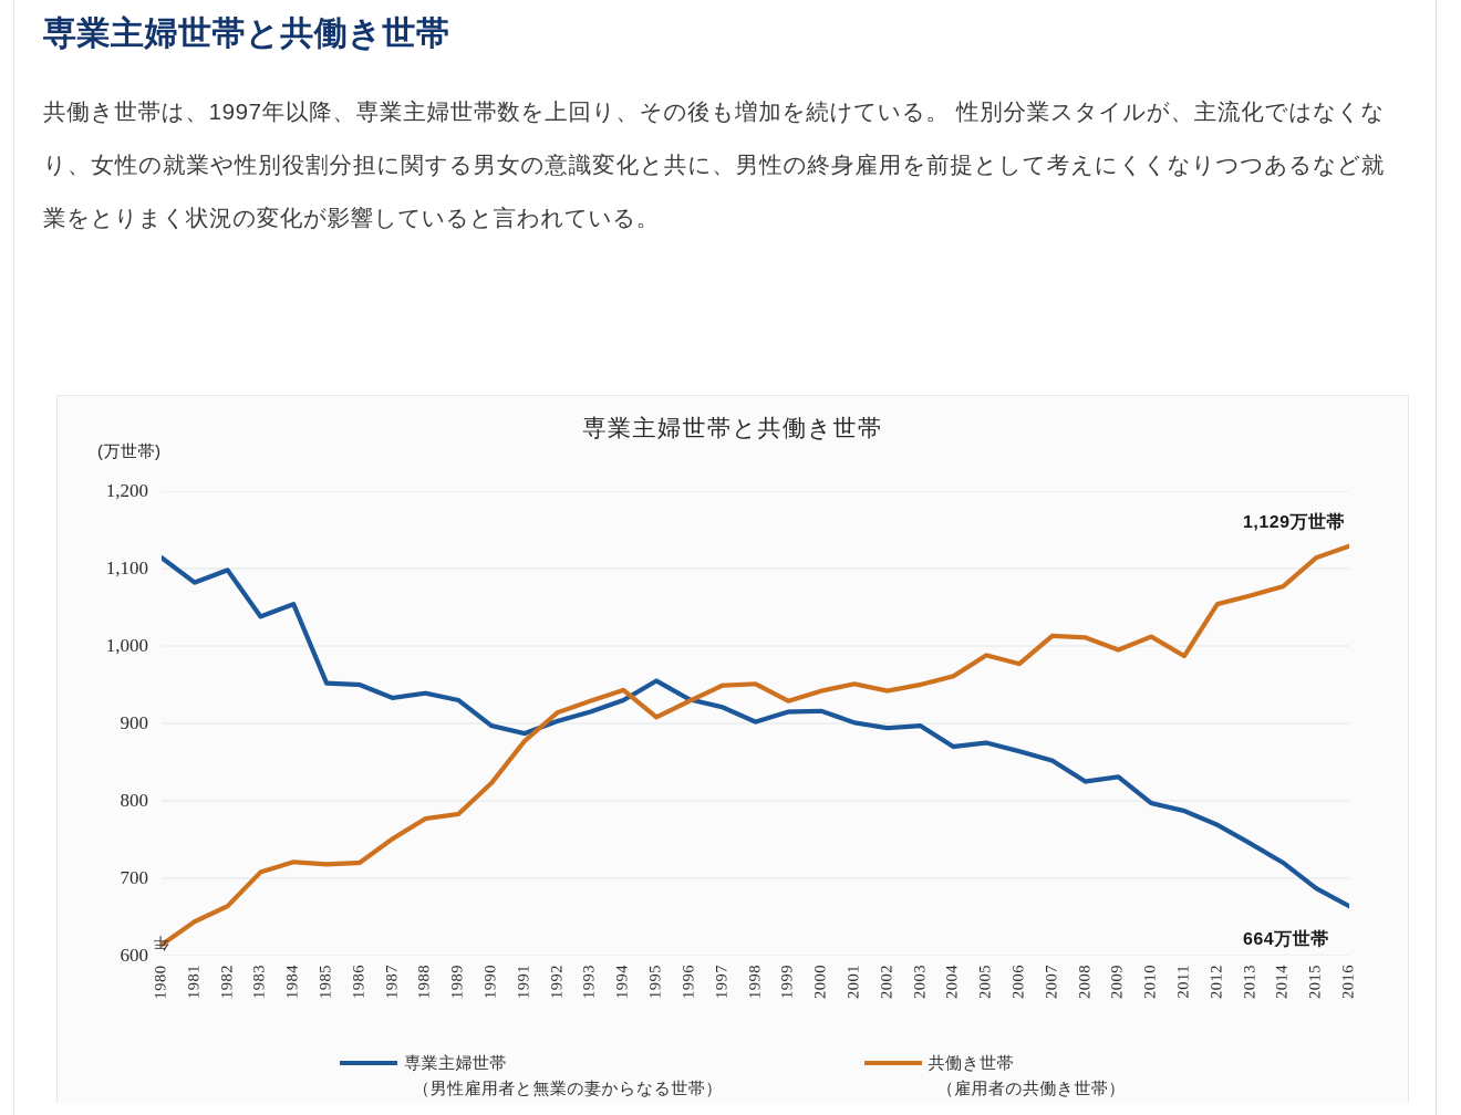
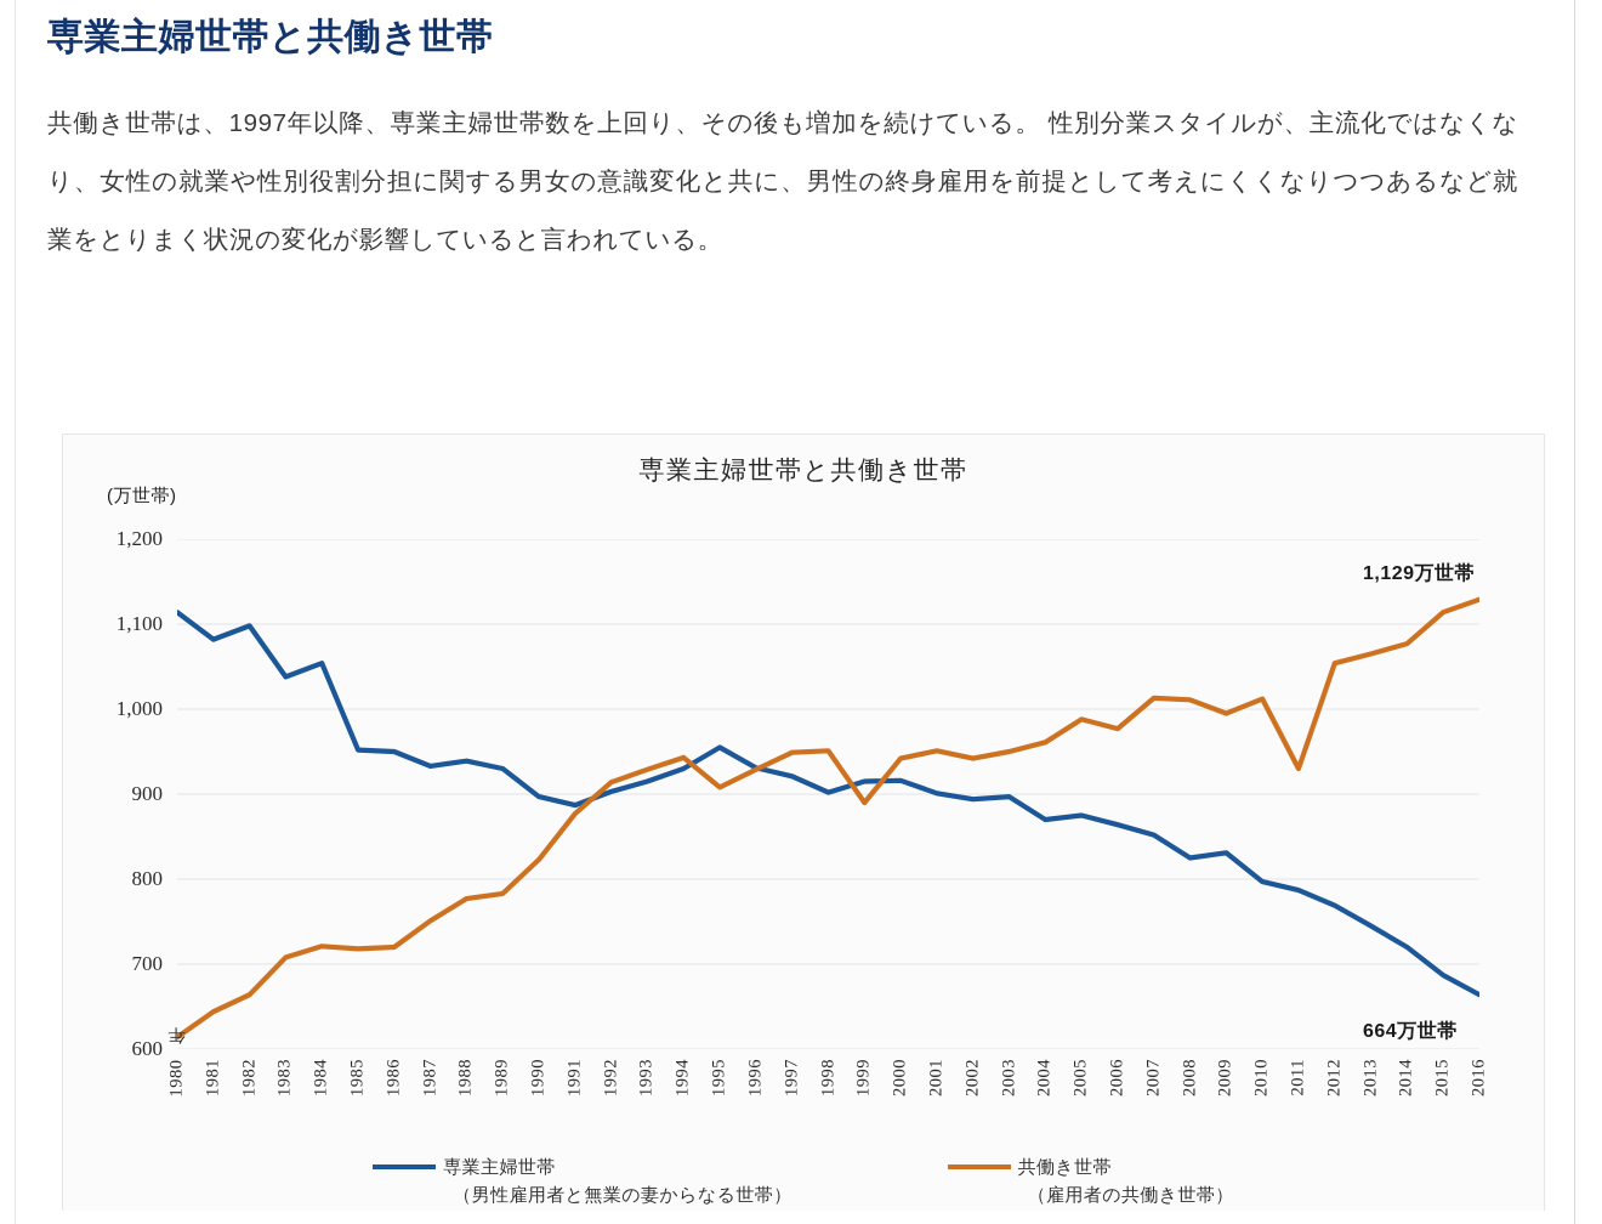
共働き世帯/1999: 930 -> 890
共働き世帯/2011: 990 -> 930
